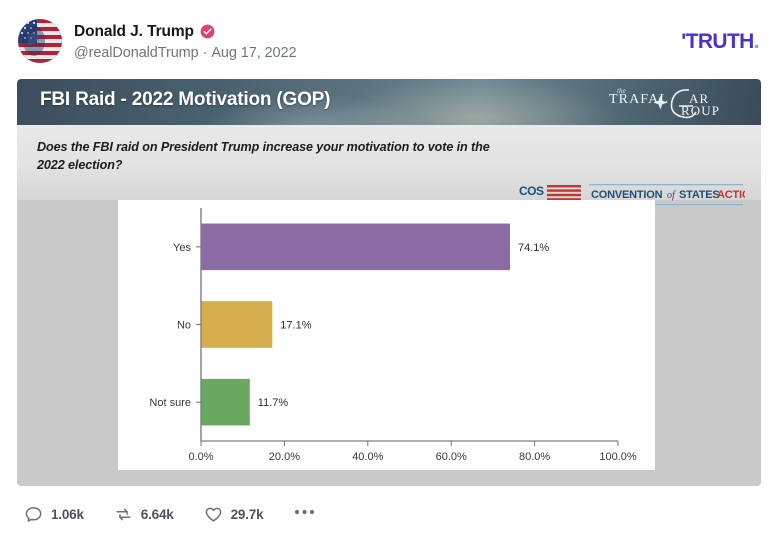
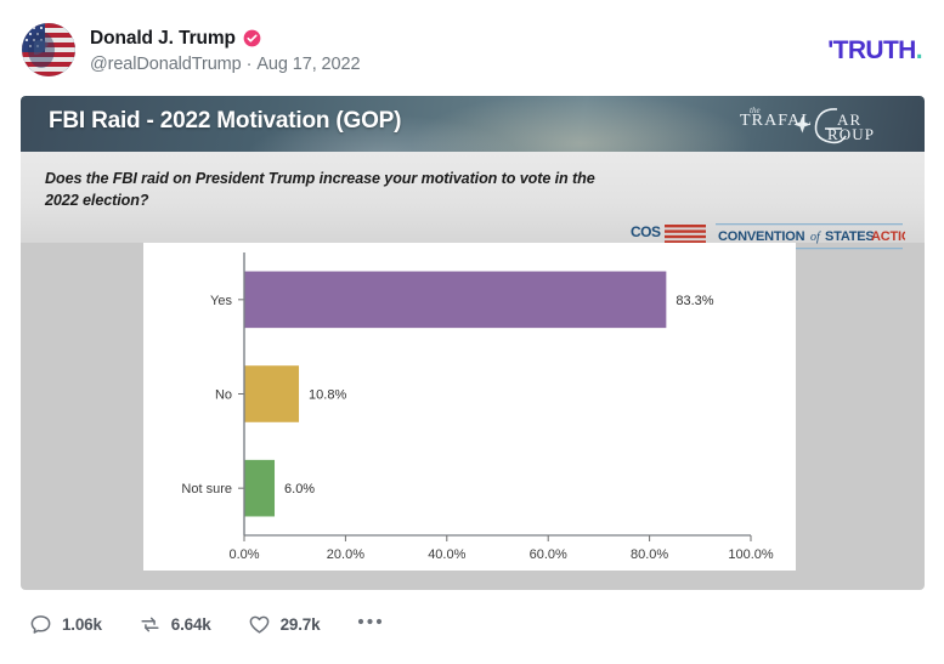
Yes: 74.1% -> 83.3%
No: 17.1% -> 10.8%
Not sure: 11.7% -> 6.0%
